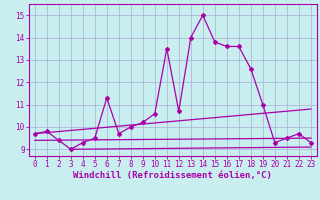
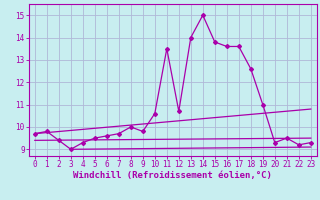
6: 11.3 -> 9.6
9: 10.2 -> 9.8
22: 9.7 -> 9.2
